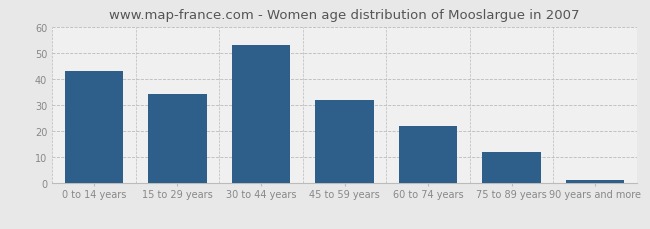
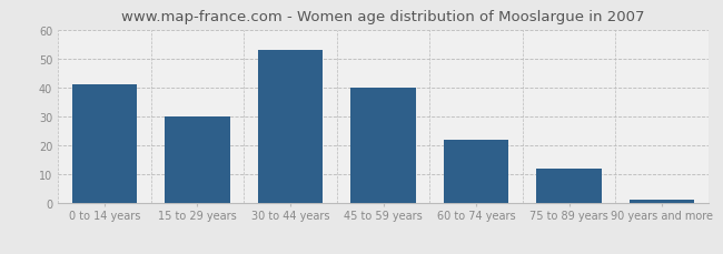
0 to 14 years: 43 -> 41
15 to 29 years: 34 -> 30
45 to 59 years: 32 -> 40
